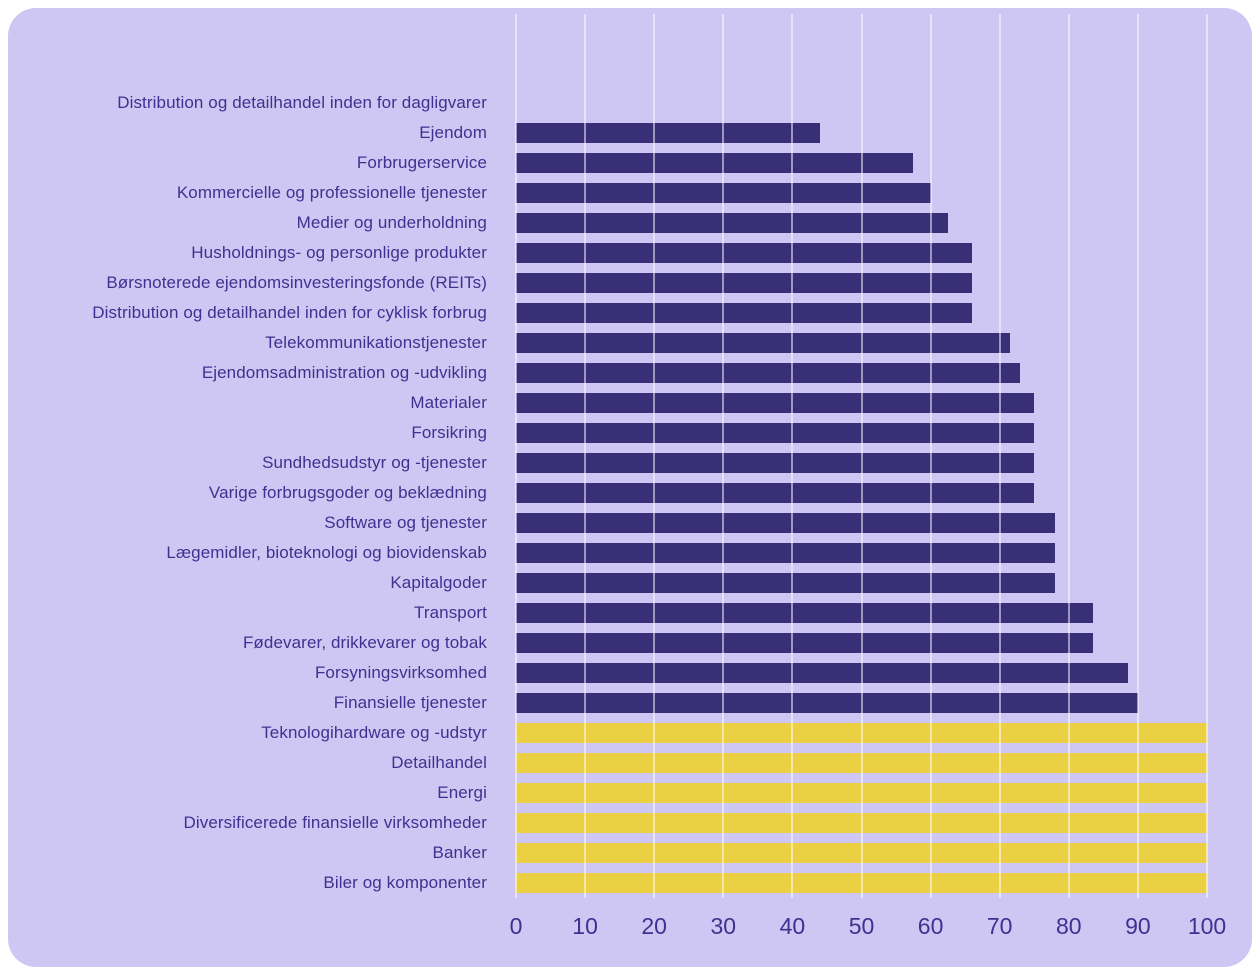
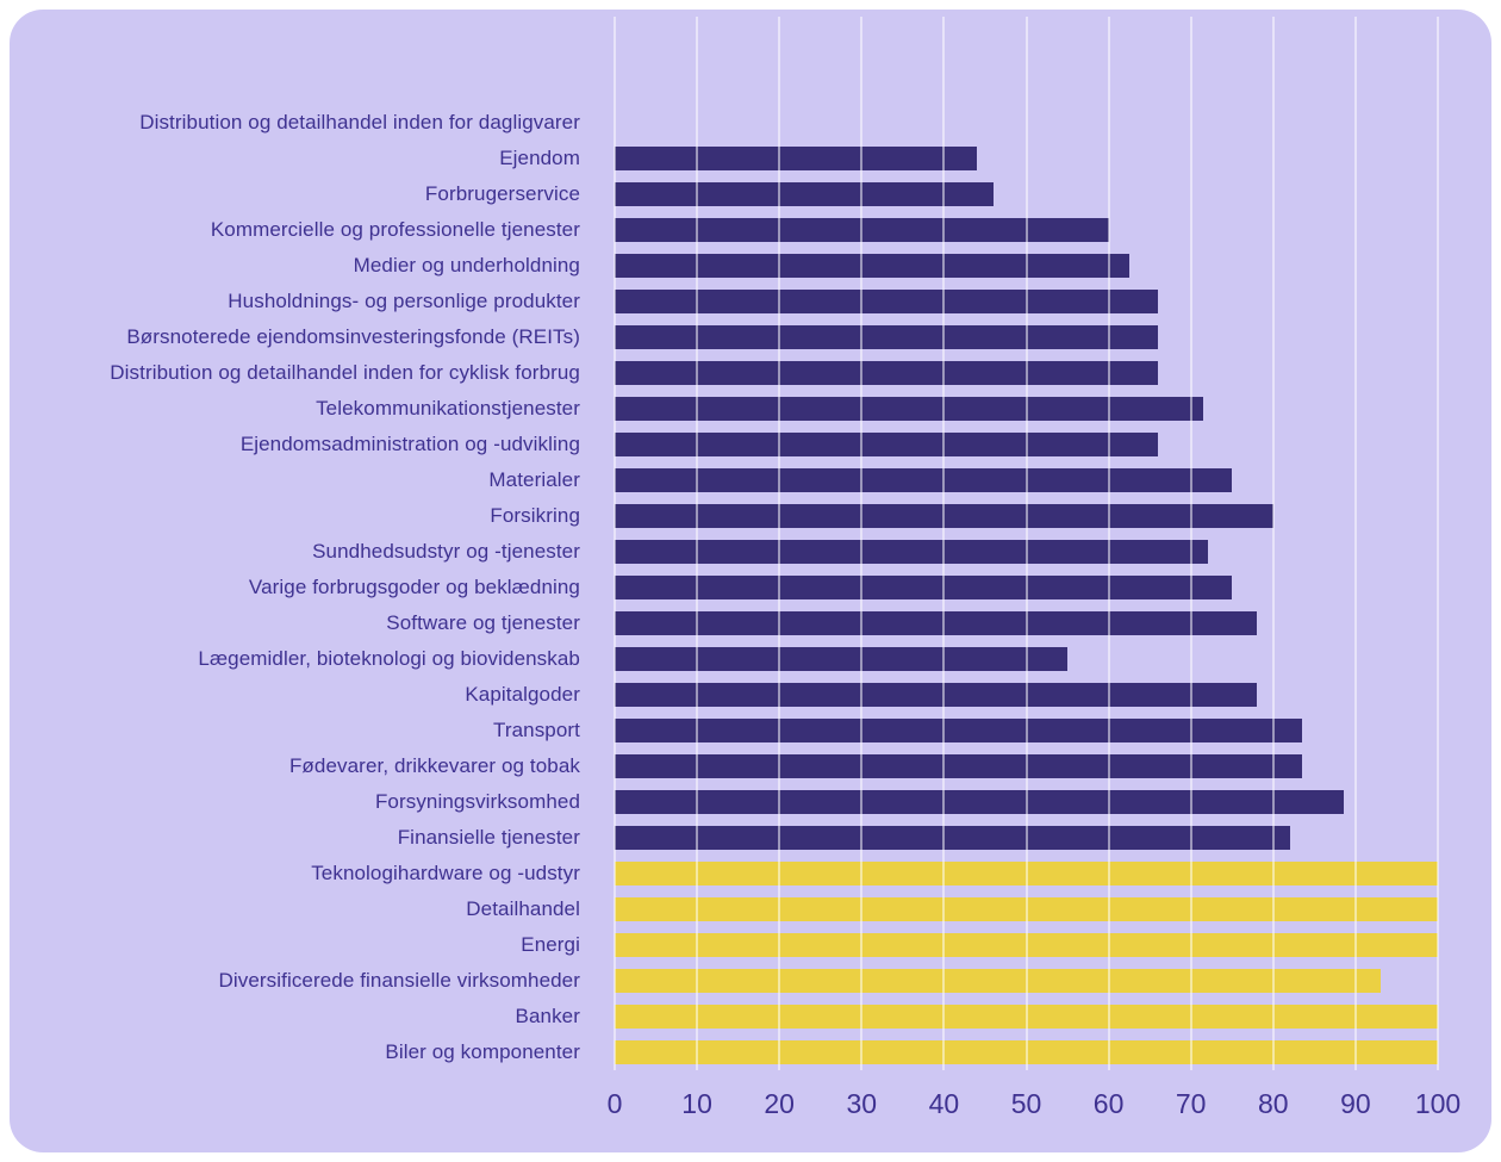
Forbrugerservice: 58 -> 46
Ejendomsadministration og -udvikling: 73 -> 66
Forsikring: 75 -> 80
Sundhedsudstyr og -tjenester: 75 -> 72
Lægemidler, bioteknologi og biovidenskab: 78 -> 55
Finansielle tjenester: 90 -> 82
Diversificerede finansielle virksomheder: 100 -> 93
